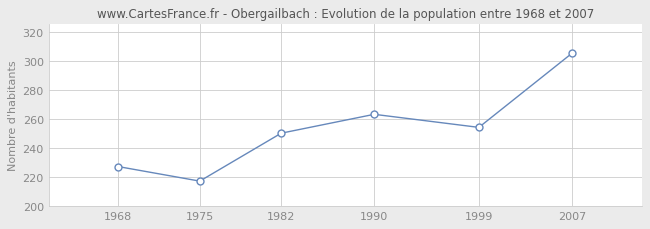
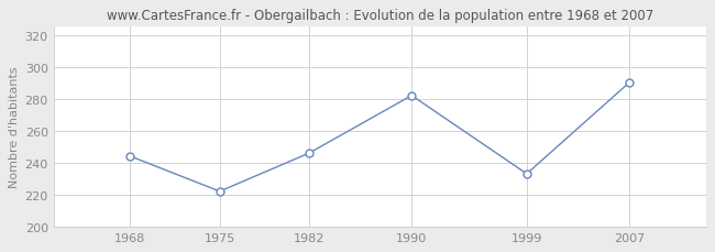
1968: 227 -> 244
1975: 217 -> 222
1982: 250 -> 246
1990: 263 -> 282
1999: 254 -> 233
2007: 305 -> 290
